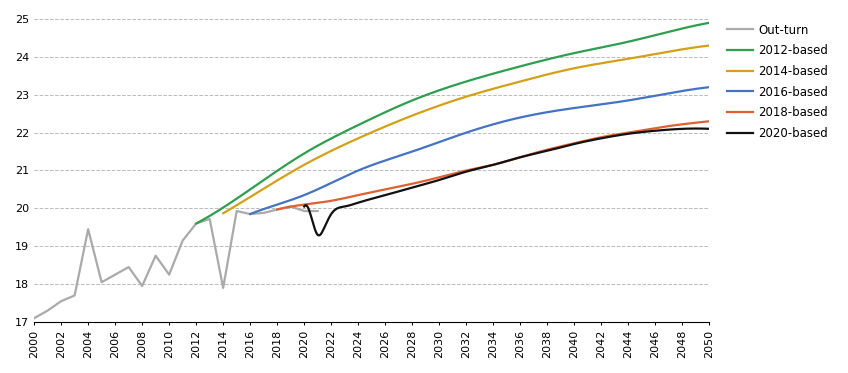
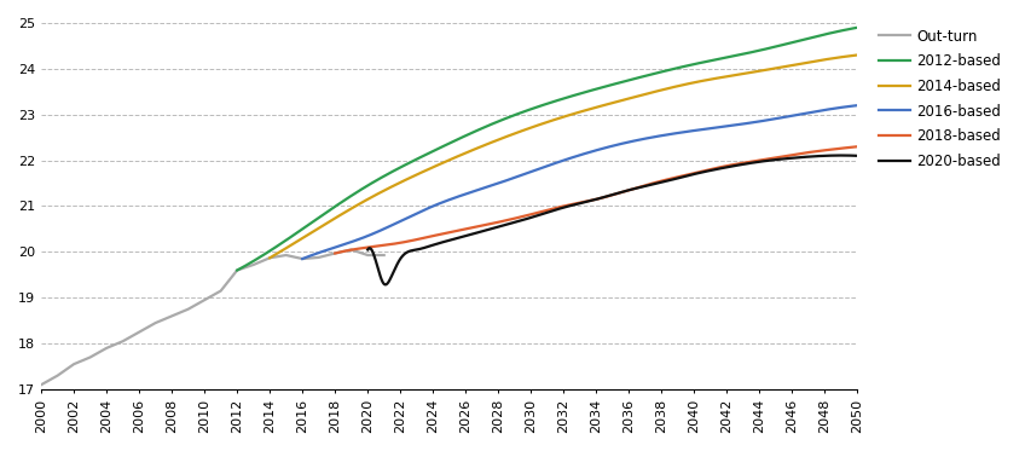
Out-turn/2004: 19.45 -> 17.90
Out-turn/2008: 17.95 -> 18.60
Out-turn/2010: 18.25 -> 18.95
Out-turn/2014: 17.90 -> 19.87
